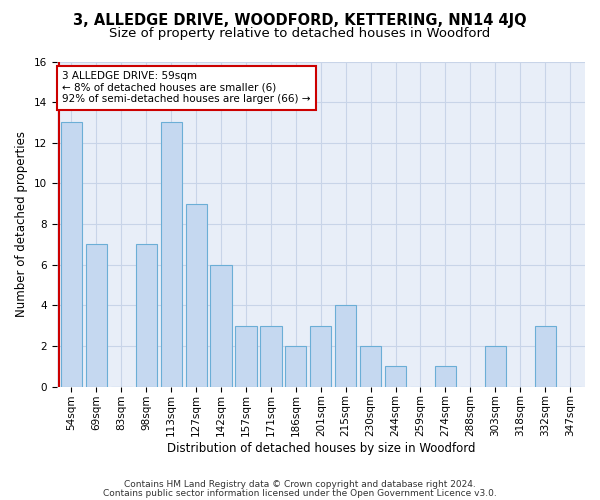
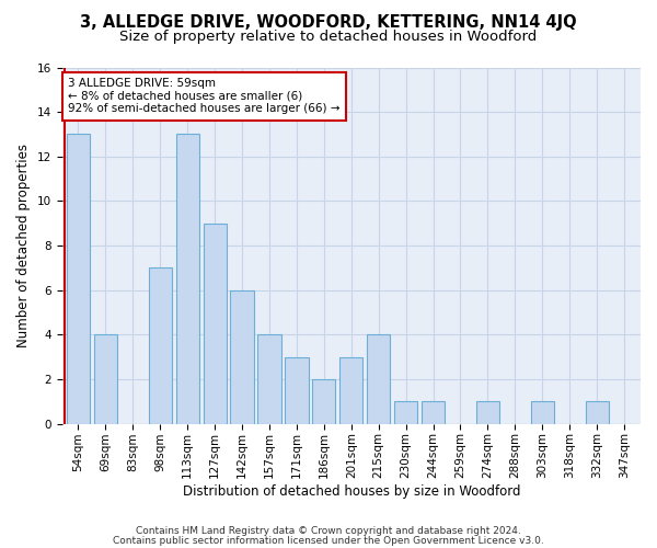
69sqm: 7 -> 4
157sqm: 3 -> 4
230sqm: 2 -> 1
303sqm: 2 -> 1
332sqm: 3 -> 1
